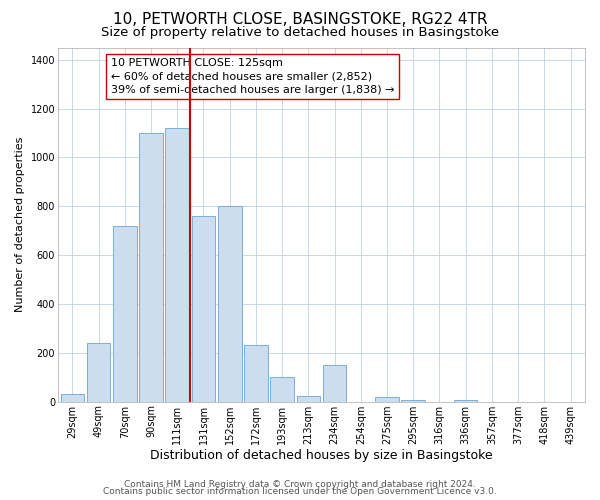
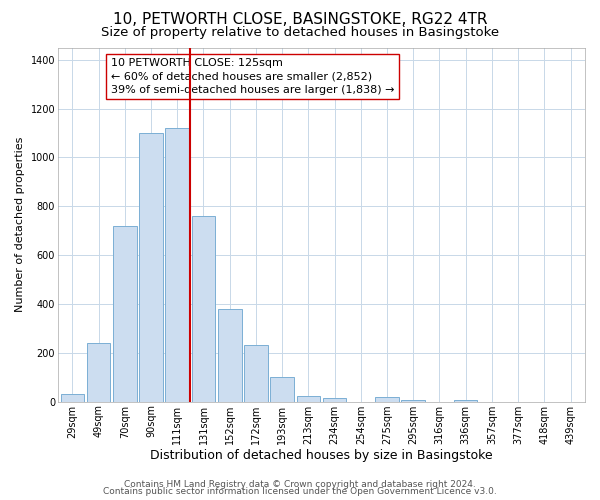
152sqm: 800 -> 380
234sqm: 150 -> 15
